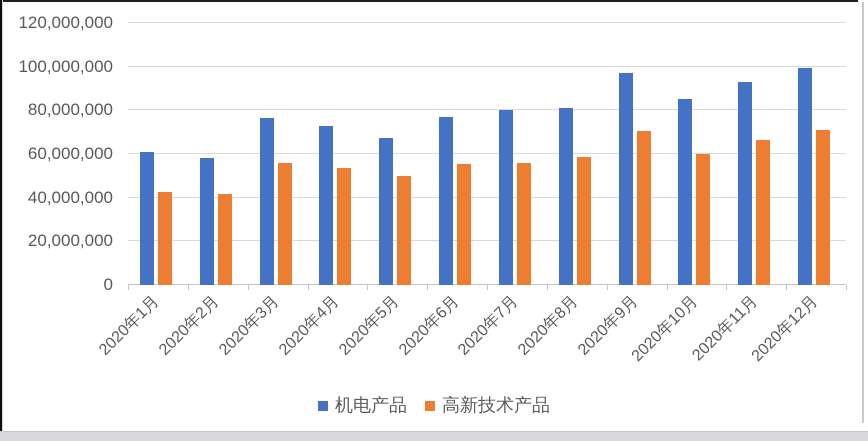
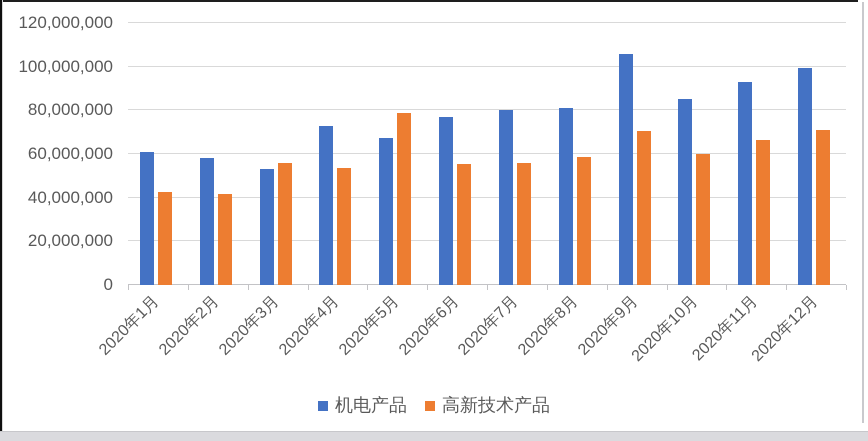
机电产品/2020年3月: 76000000 -> 53000000
高新技术产品/2020年5月: 50000000 -> 79000000
机电产品/2020年9月: 97000000 -> 106000000
